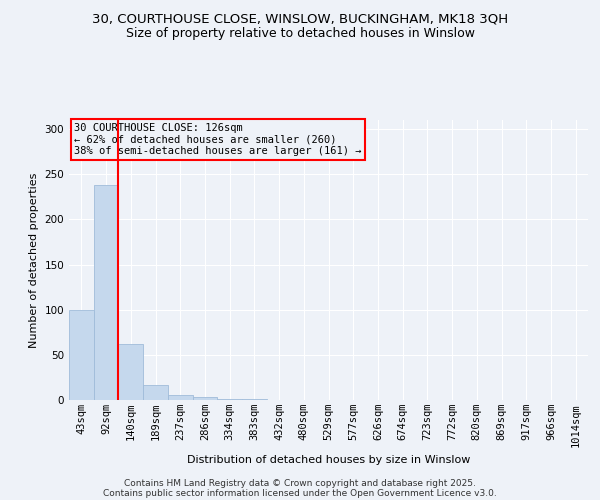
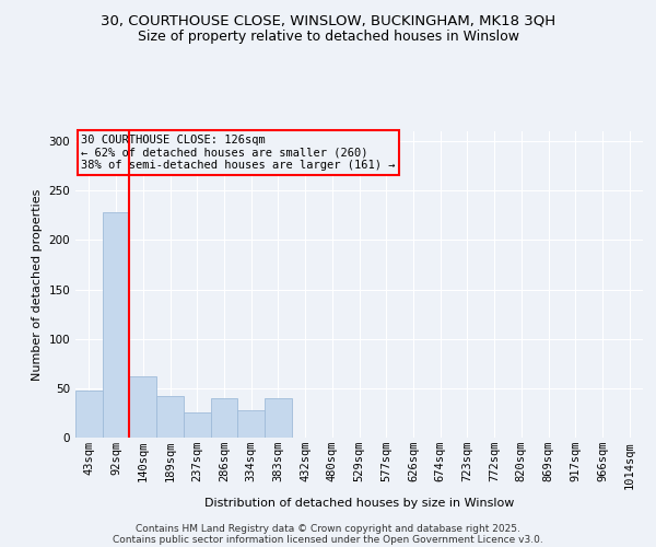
43sqm: 100 -> 48
92sqm: 238 -> 228
189sqm: 17 -> 42
237sqm: 5 -> 26
286sqm: 3 -> 40
334sqm: 1 -> 28
383sqm: 1 -> 40
